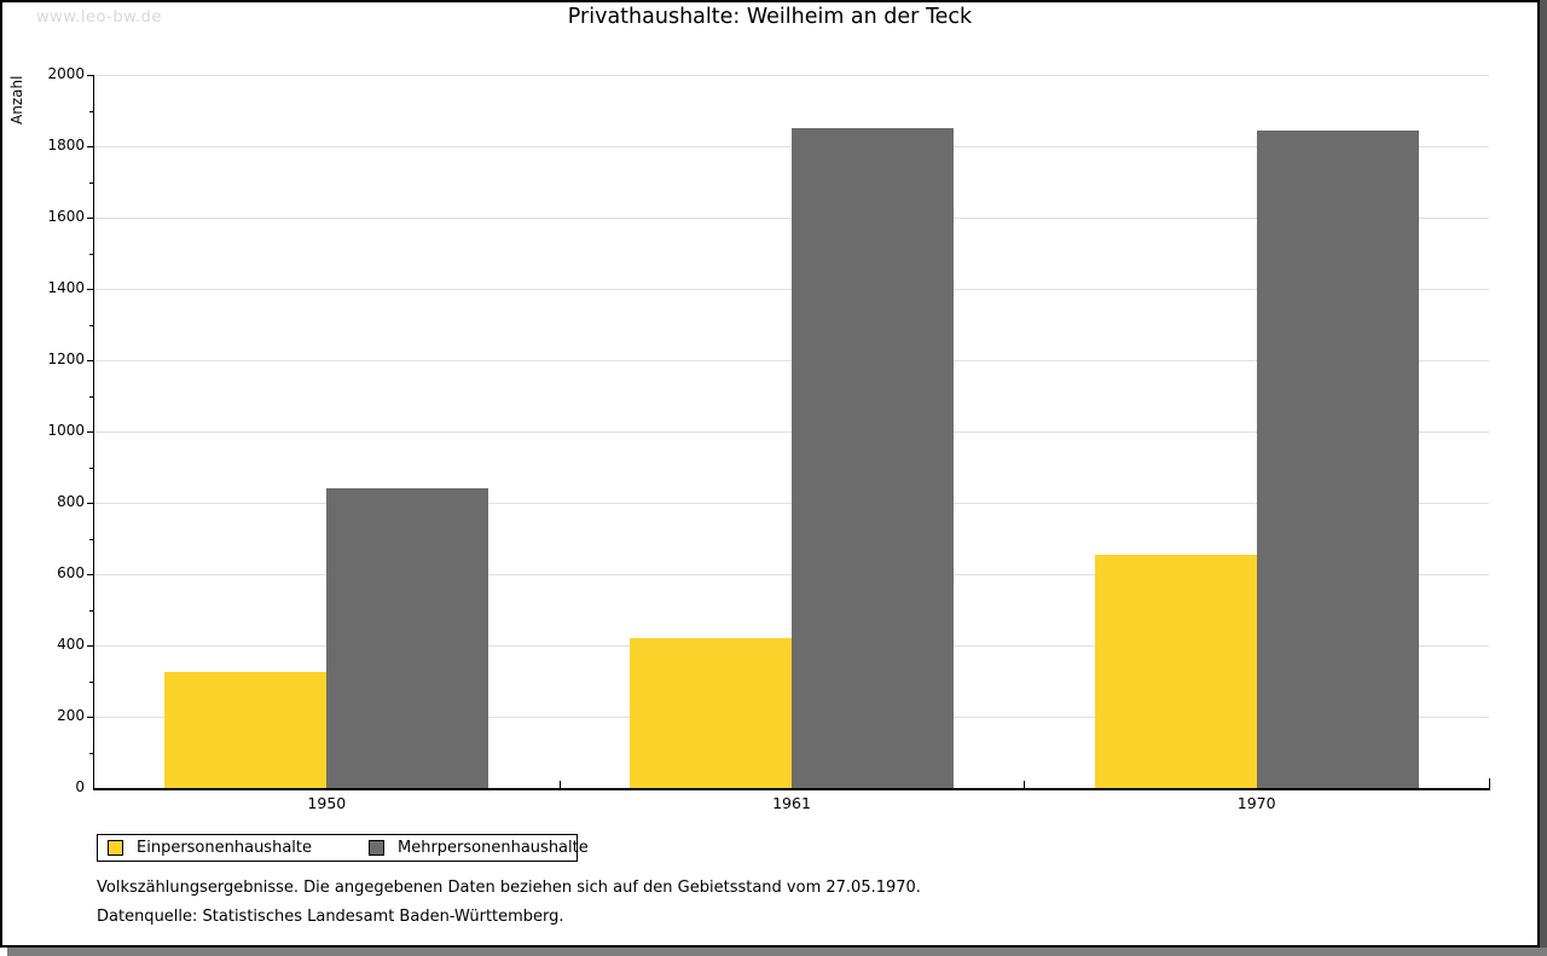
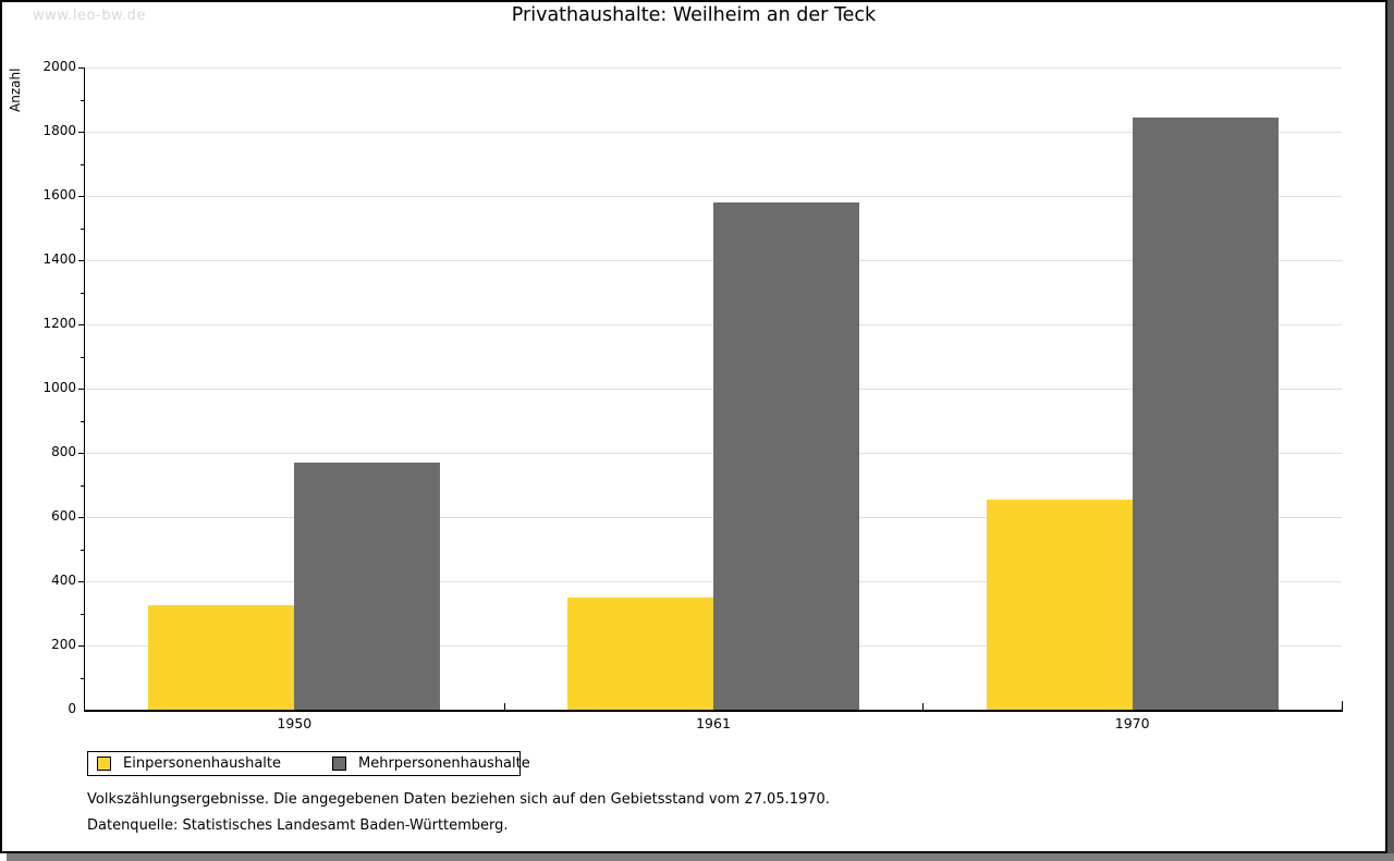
Mehrpersonenhaushalte/1950: 840 -> 770
Einpersonenhaushalte/1961: 420 -> 350
Mehrpersonenhaushalte/1961: 1850 -> 1580
